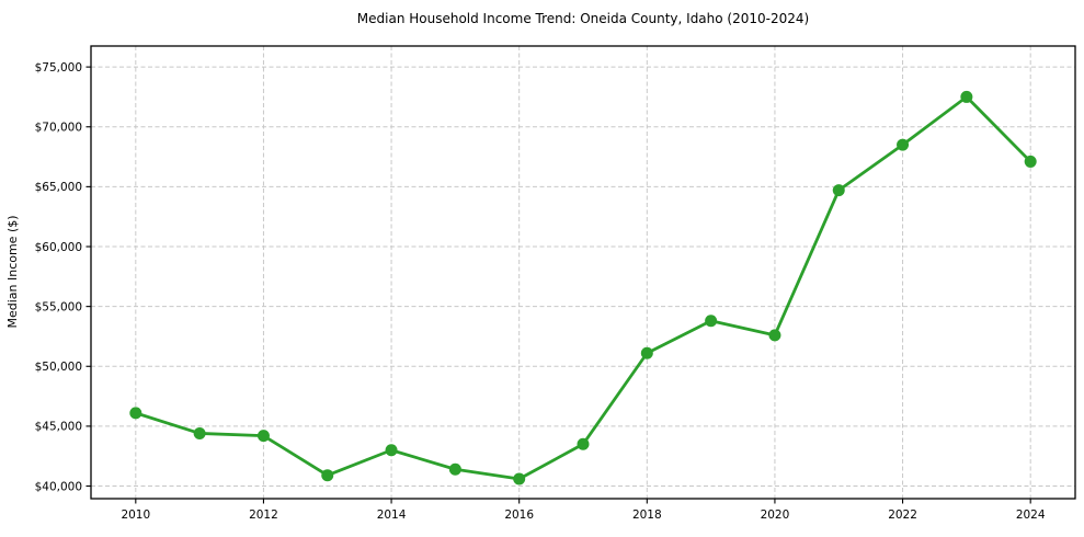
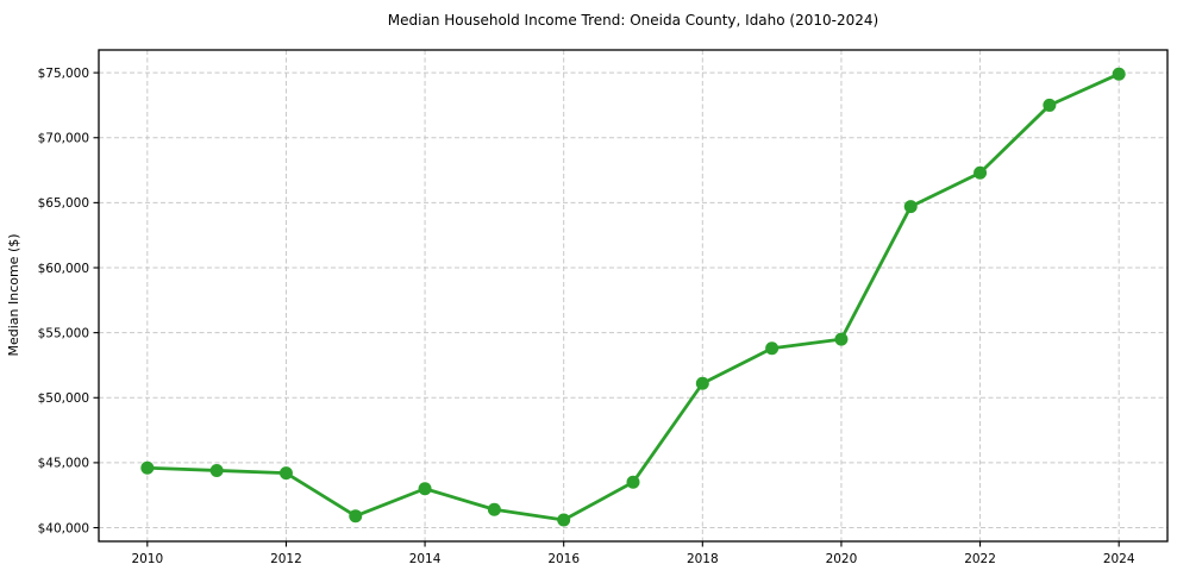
2010: $46100 -> $44600
2020: $52600 -> $54500
2022: $68500 -> $67300
2024: $67100 -> $74900
